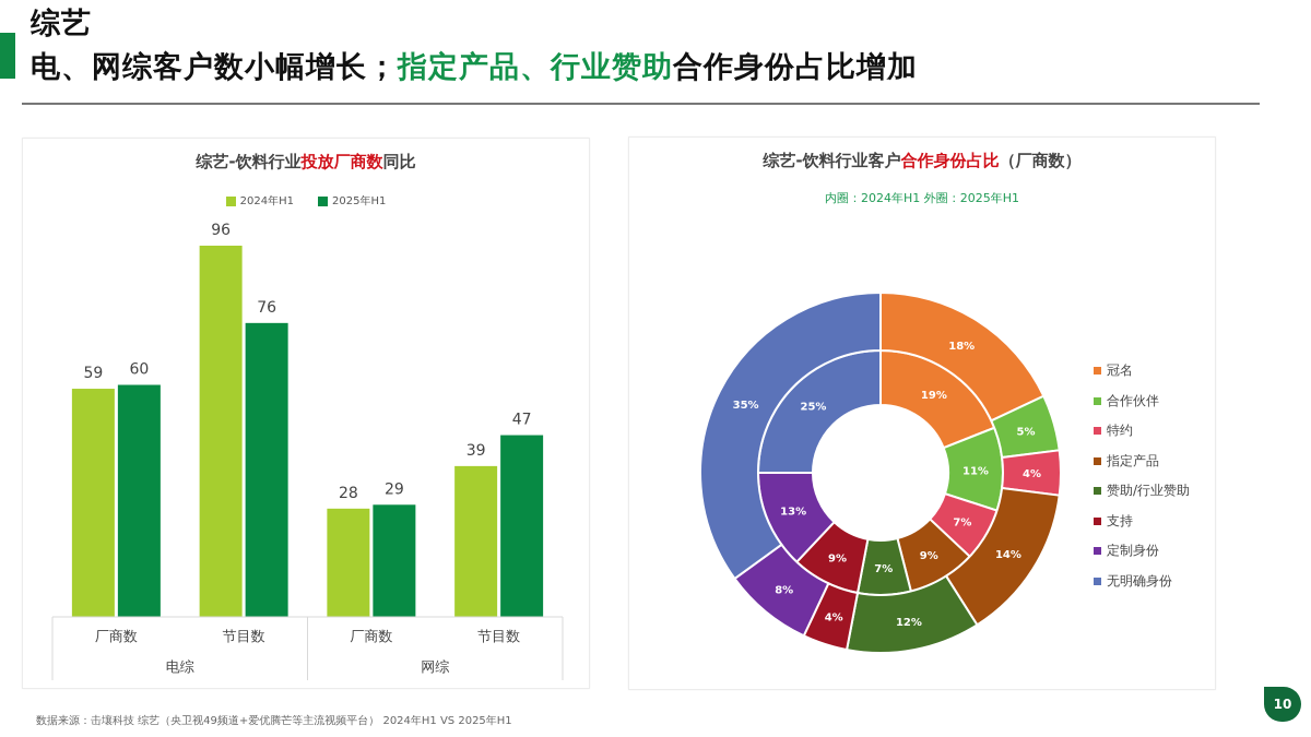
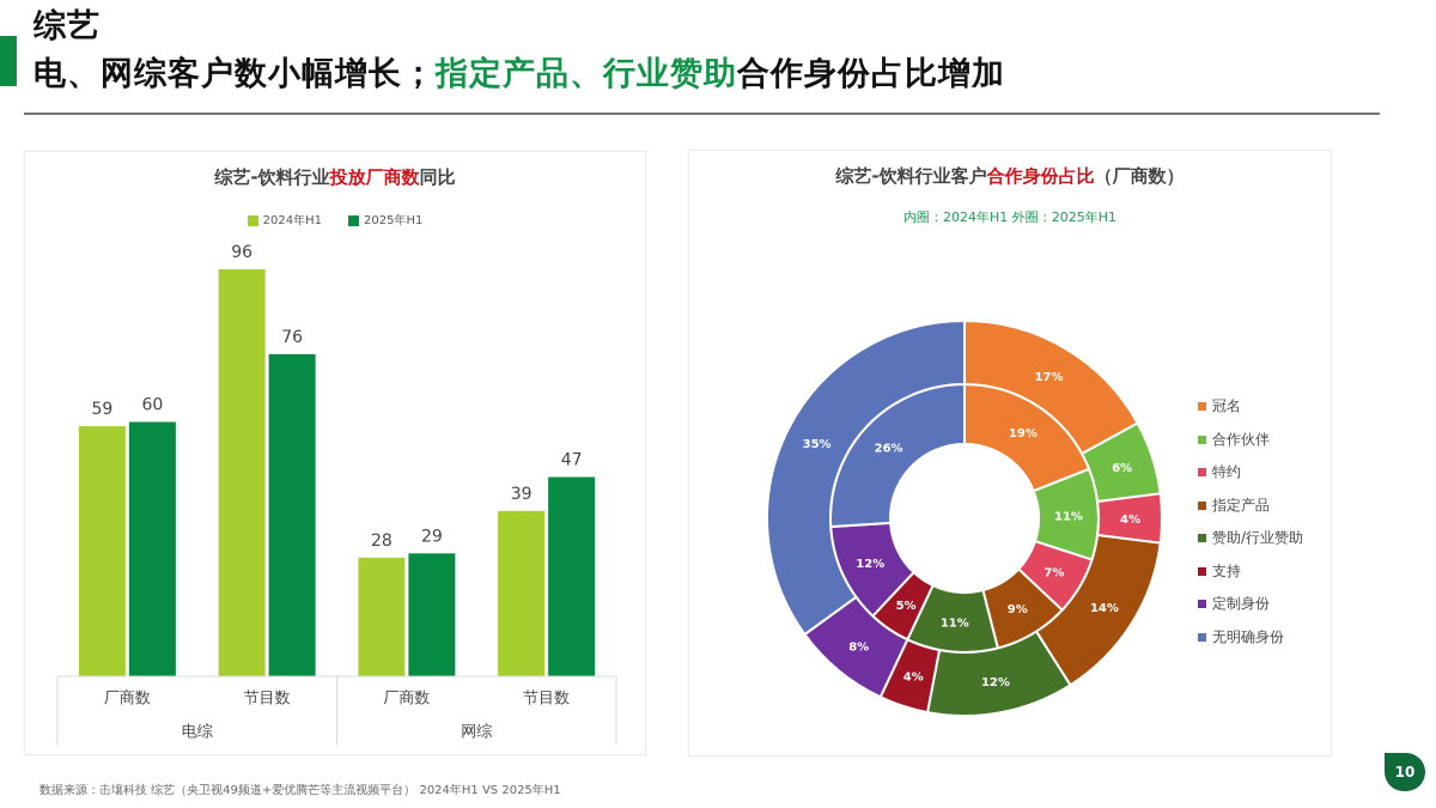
综艺-饮料行业客户合作身份占比（厂商数）/2025年H1/冠名: 18% -> 17%
综艺-饮料行业客户合作身份占比（厂商数）/2025年H1/合作伙伴: 5% -> 6%
综艺-饮料行业客户合作身份占比（厂商数）/2024年H1/赞助/行业赞助: 7% -> 11%
综艺-饮料行业客户合作身份占比（厂商数）/2024年H1/支持: 9% -> 5%
综艺-饮料行业客户合作身份占比（厂商数）/2024年H1/定制身份: 13% -> 12%
综艺-饮料行业客户合作身份占比（厂商数）/2024年H1/无明确身份: 25% -> 26%
